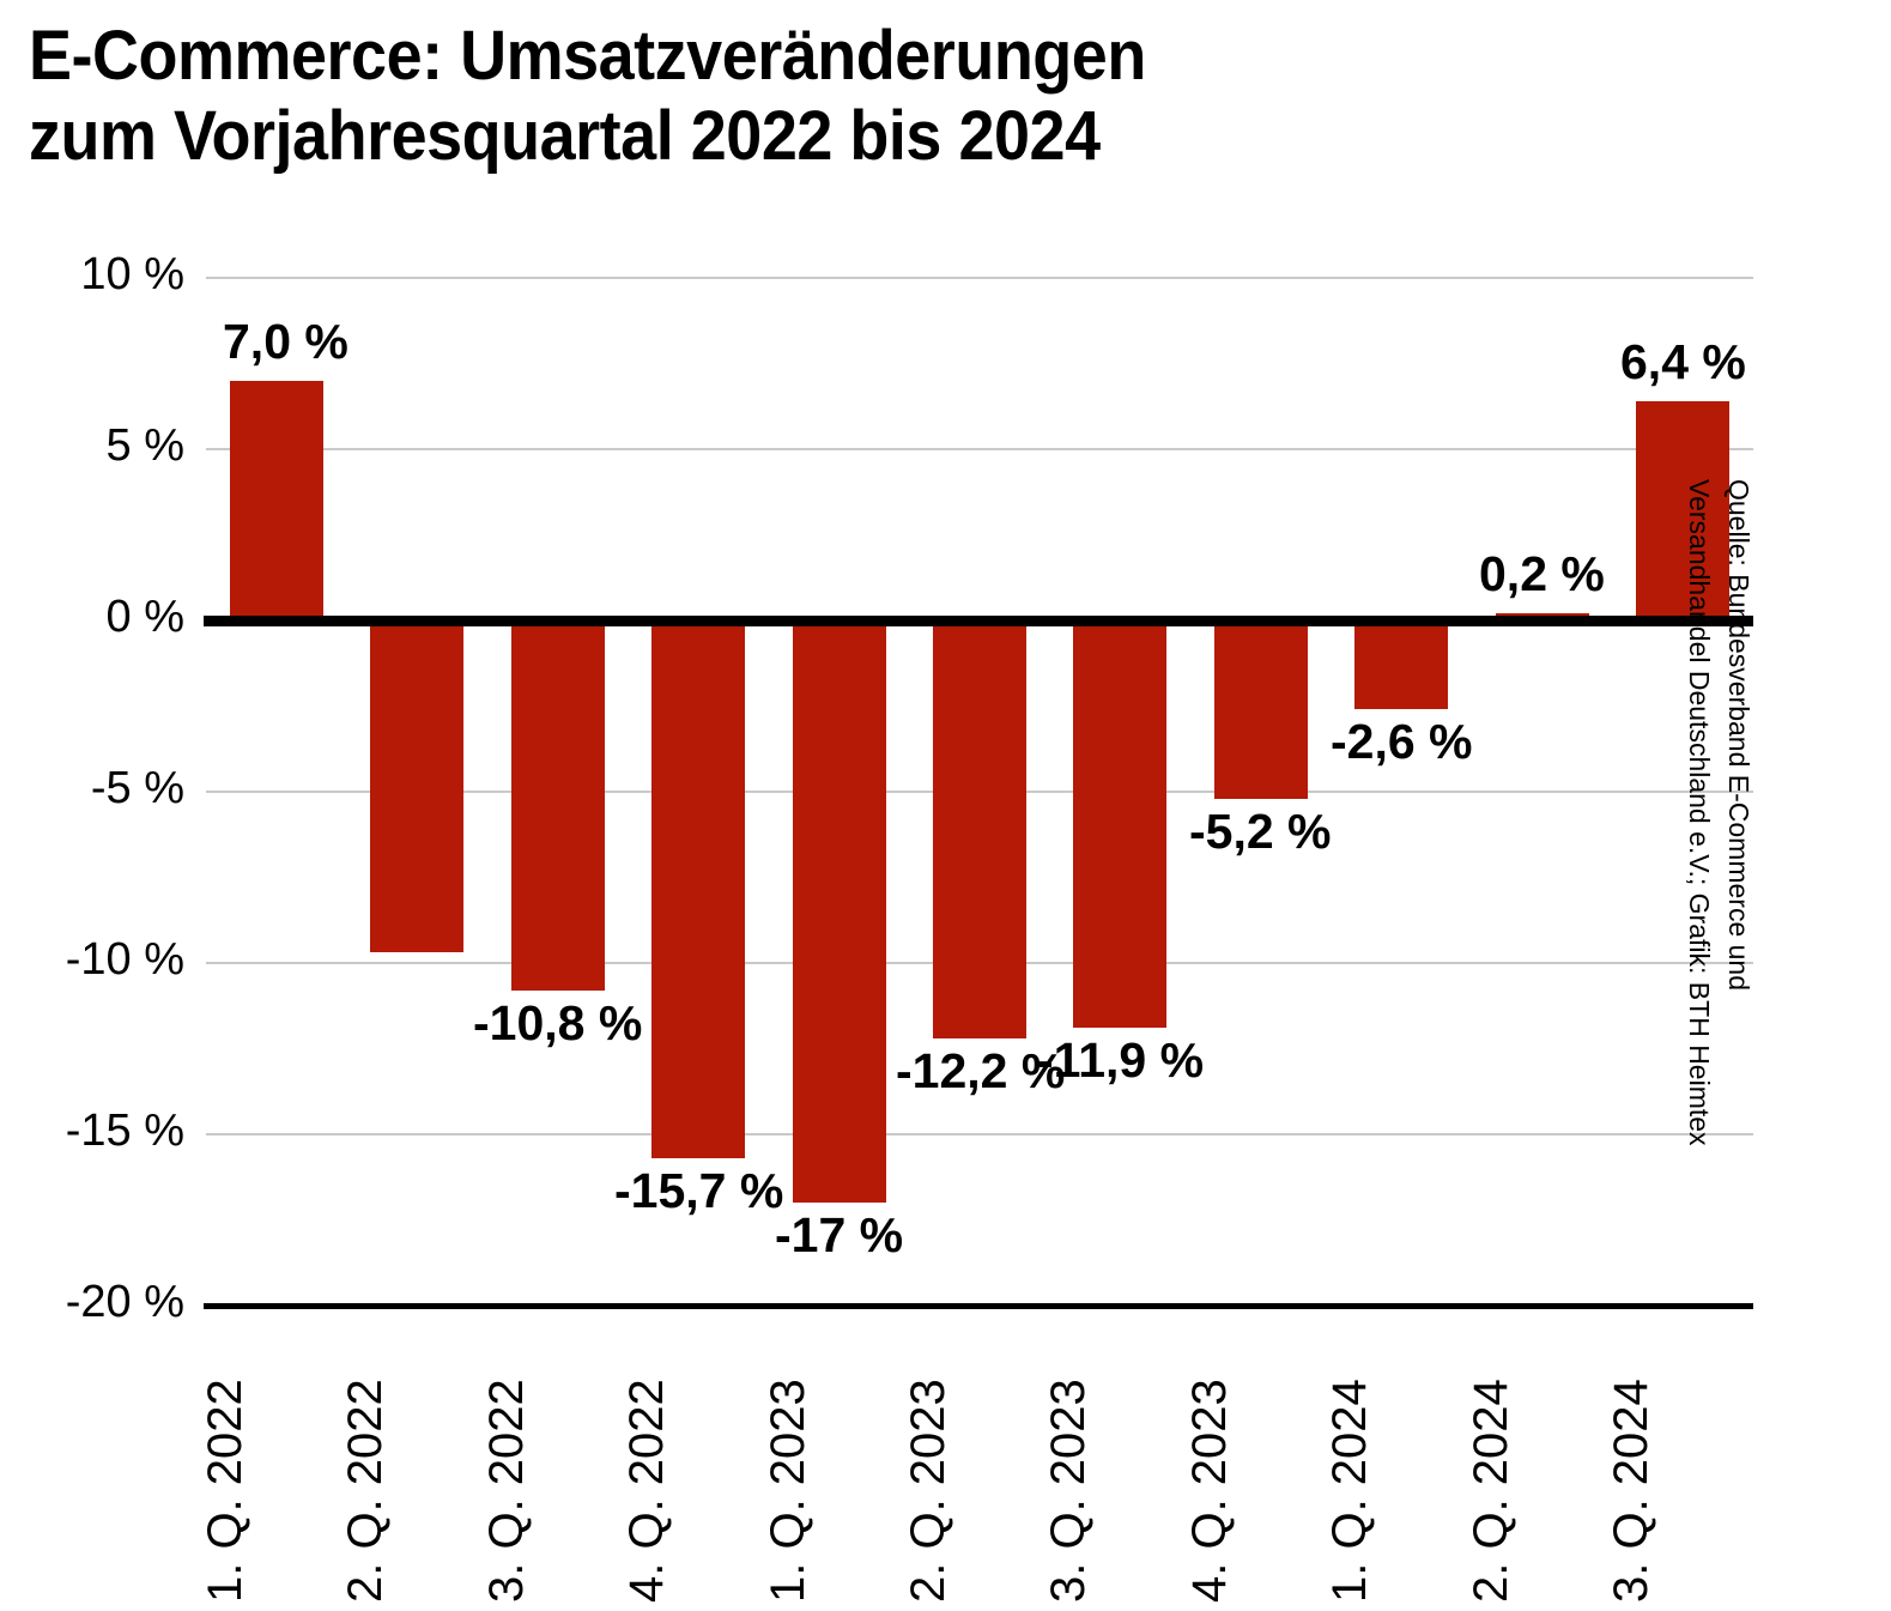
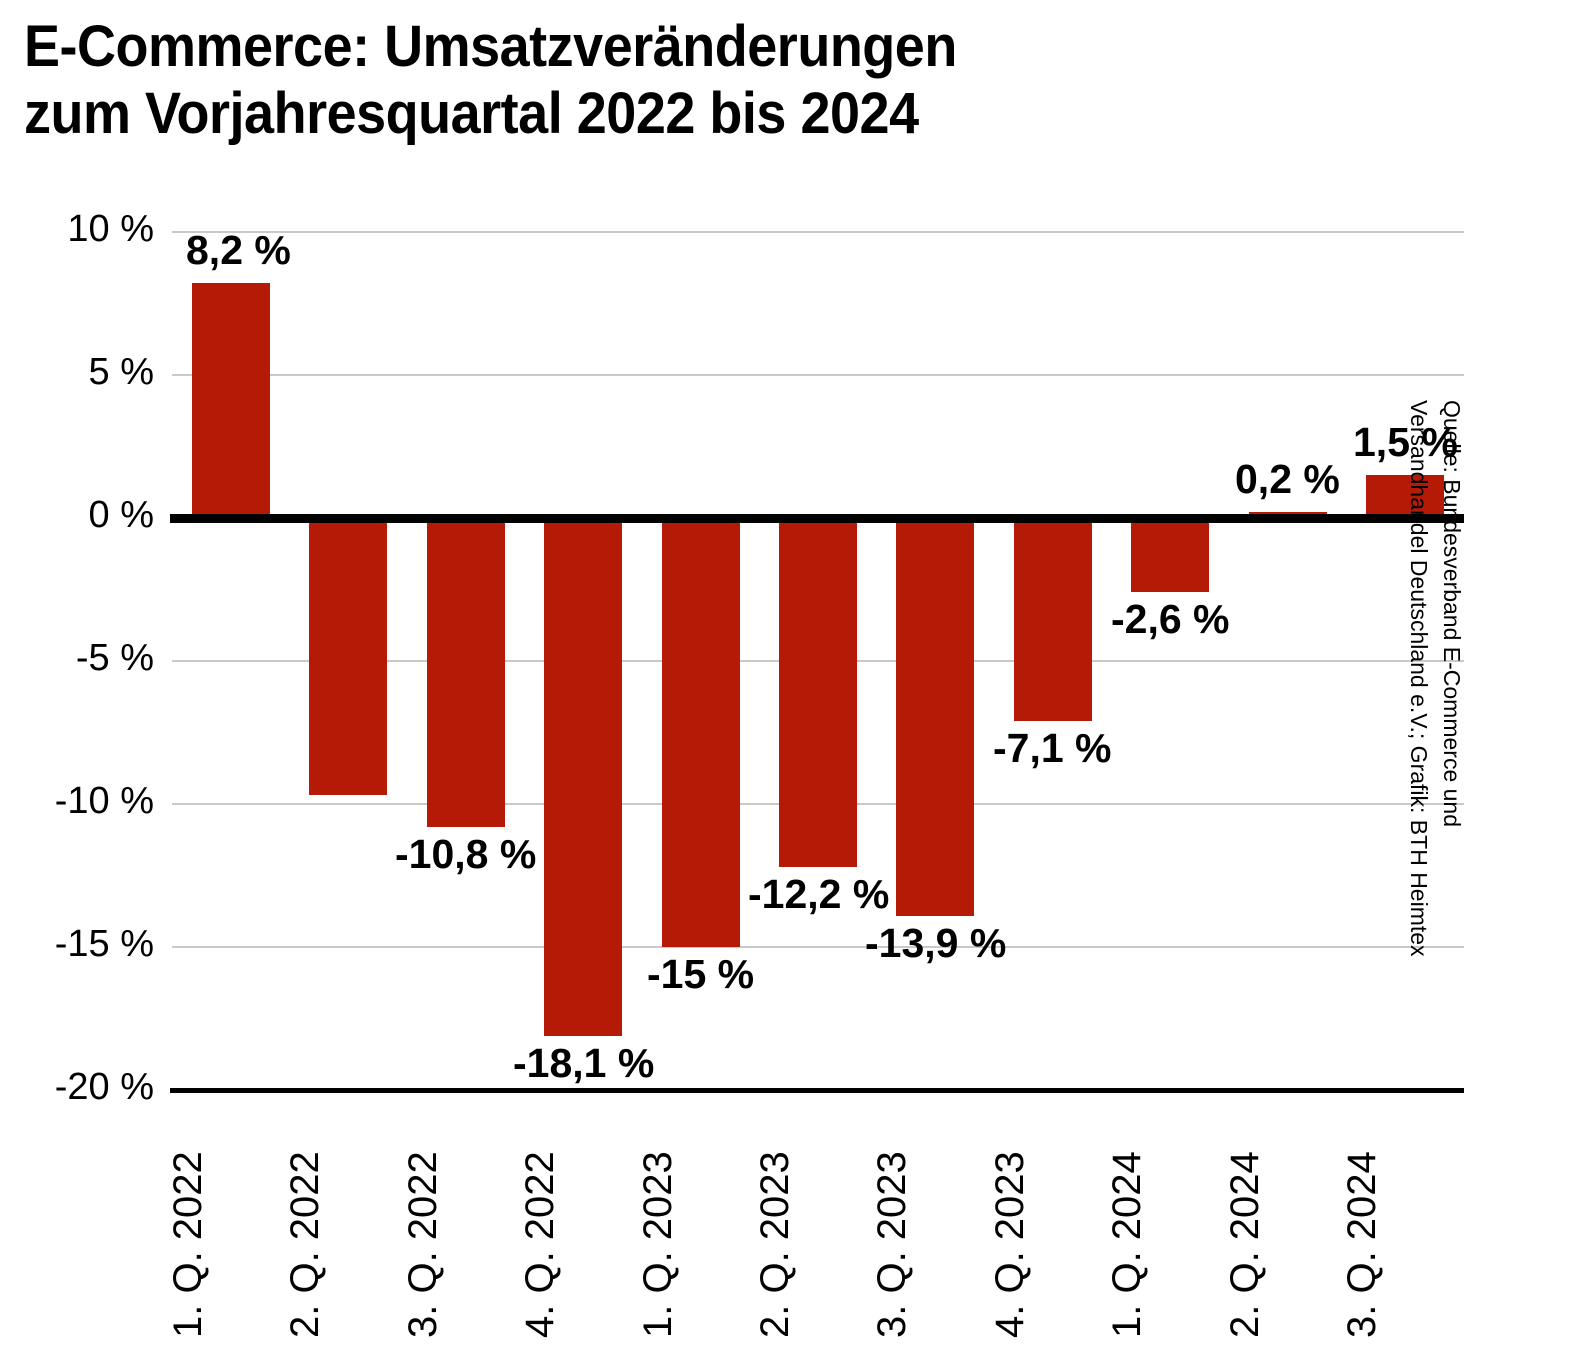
1. Q. 2022: 7,0 -> 8,2
4. Q. 2022: -15,7 -> -18,1
1. Q. 2023: -17 -> -15
3. Q. 2023: -11,9 -> -13,9
4. Q. 2023: -5,2 -> -7,1
3. Q. 2024: 6,4 -> 1,5
